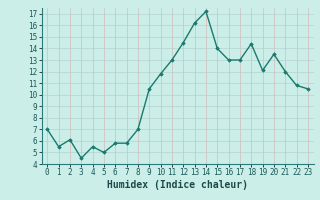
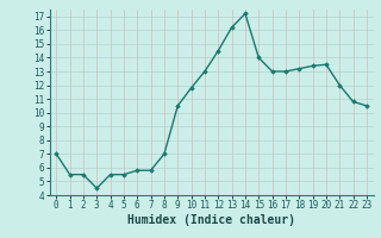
2: 6.1 -> 5.5
5: 5.0 -> 5.5
18: 14.4 -> 13.2
19: 12.1 -> 13.4
